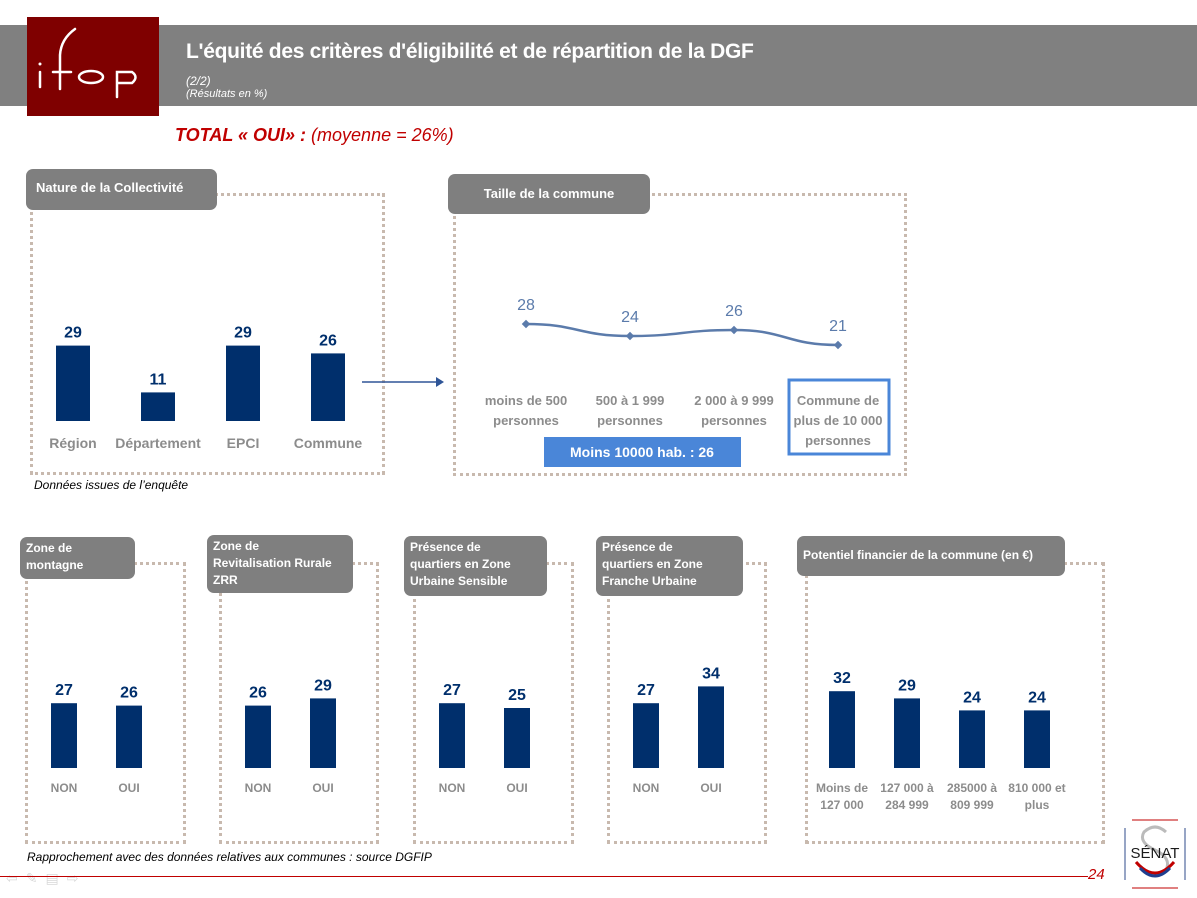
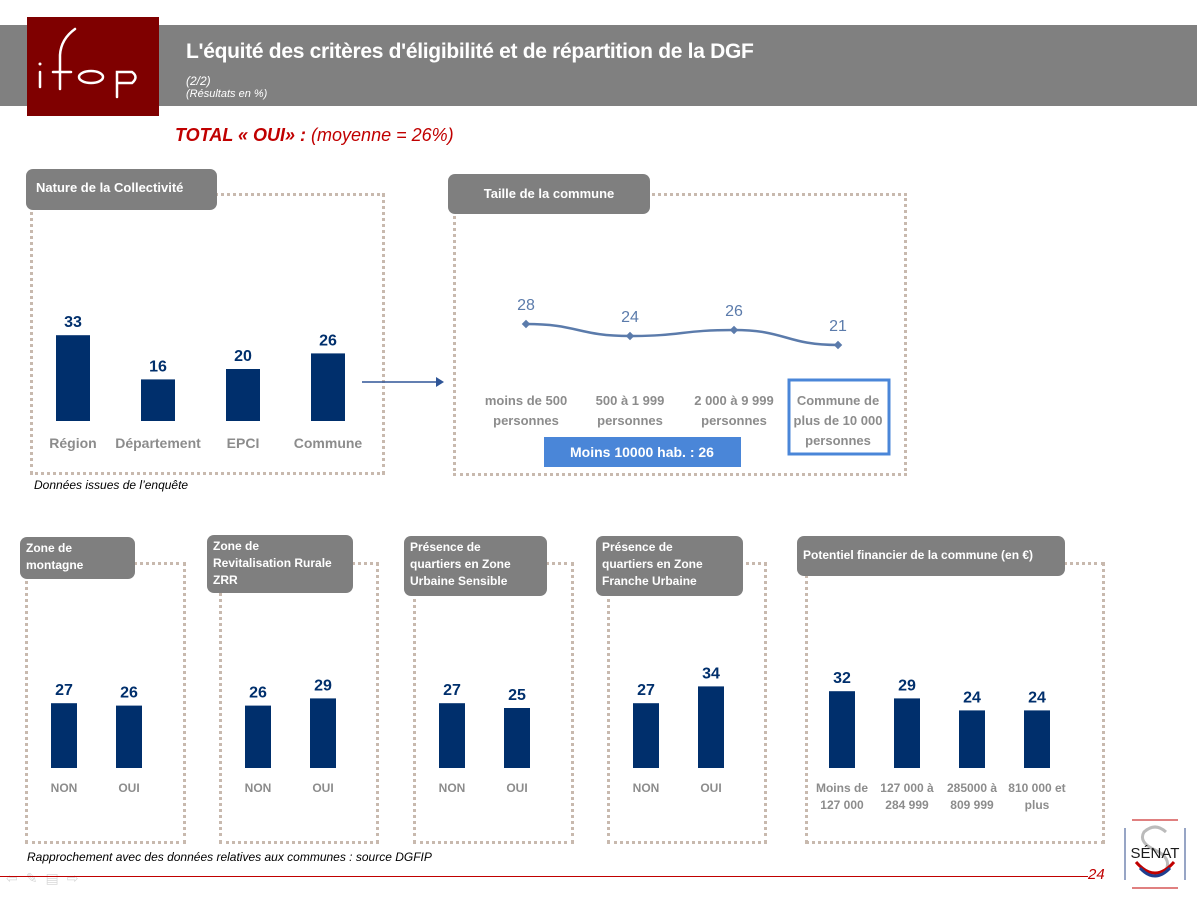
Nature de la Collectivité/Région: 29 -> 33
Nature de la Collectivité/Département: 11 -> 16
Nature de la Collectivité/EPCI: 29 -> 20
